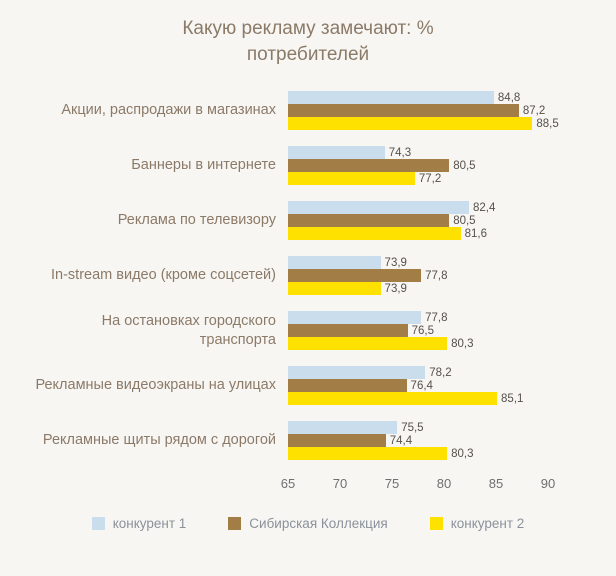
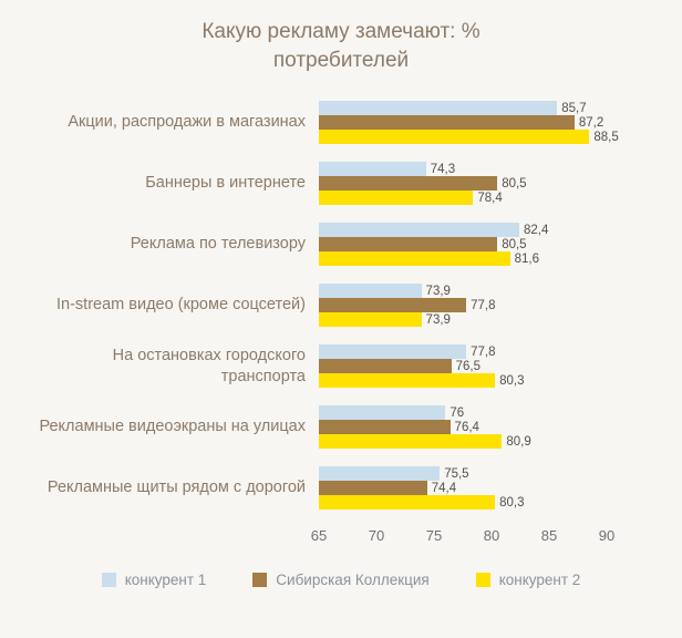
конкурент 1/Акции, распродажи в магазинах: 84,8 -> 85,7
конкурент 2/Баннеры в интернете: 77,2 -> 78,4
конкурент 1/Рекламные видеоэкраны на улицах: 78,2 -> 76
конкурент 2/Рекламные видеоэкраны на улицах: 85,1 -> 80,9
